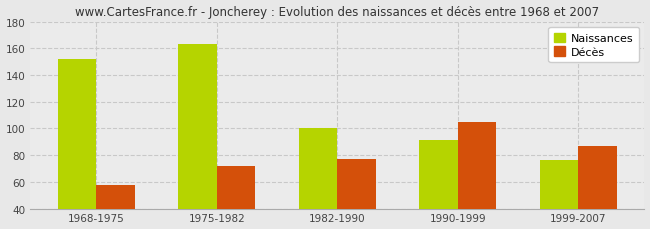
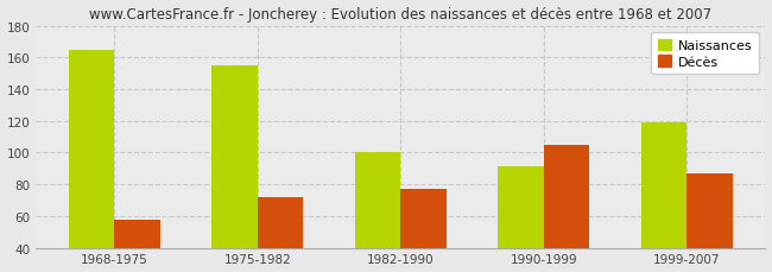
Naissances/1968-1975: 152 -> 165
Naissances/1975-1982: 163 -> 155
Naissances/1999-2007: 76 -> 119
